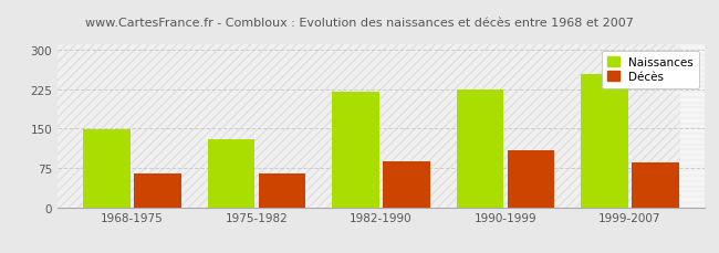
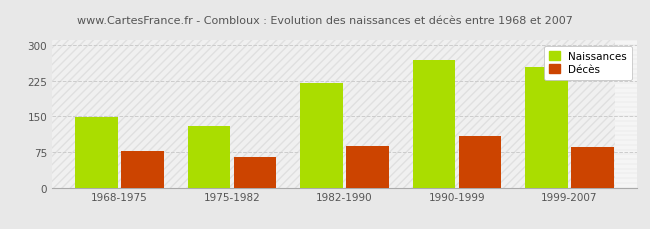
Décès/1968-1975: 65 -> 78
Naissances/1990-1999: 225 -> 268
